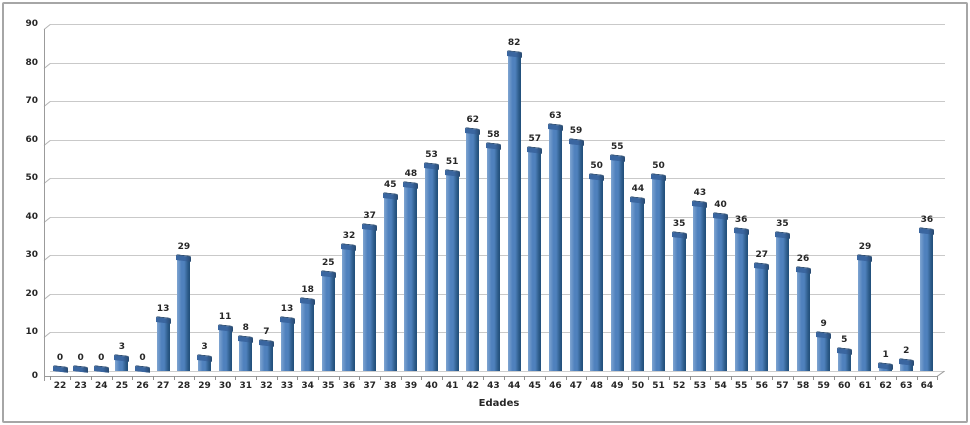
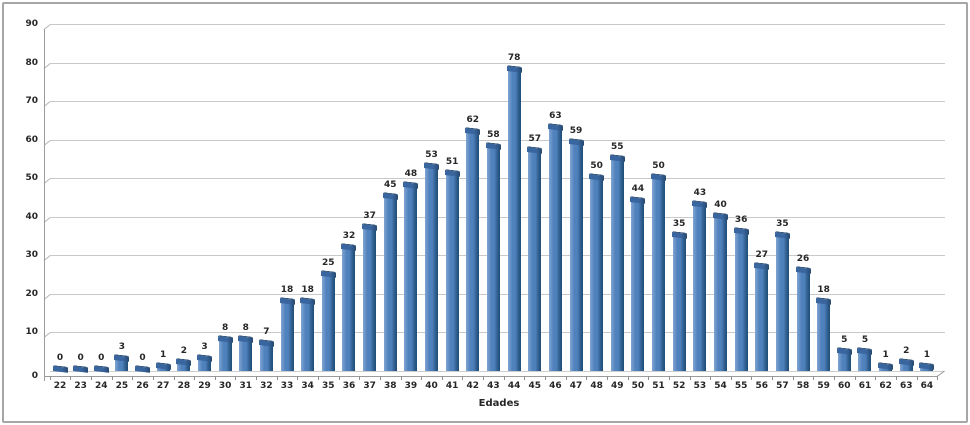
27: 13 -> 1
28: 29 -> 2
30: 11 -> 8
33: 13 -> 18
44: 82 -> 78
59: 9 -> 18
61: 29 -> 5
64: 36 -> 1
